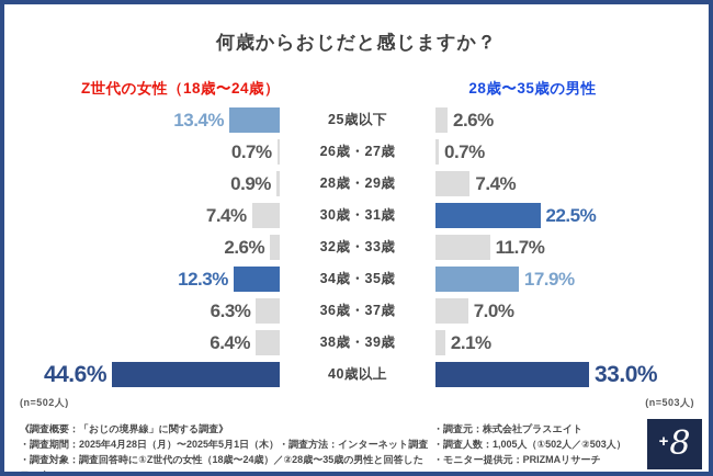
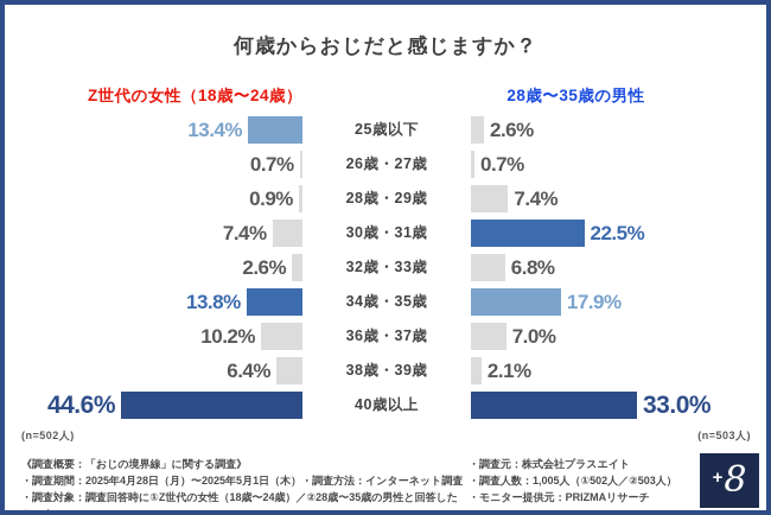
28歳〜35歳の男性/32歳・33歳: 11.7% -> 6.8%
Z世代の女性（18歳〜24歳）/34歳・35歳: 12.3% -> 13.8%
Z世代の女性（18歳〜24歳）/36歳・37歳: 6.3% -> 10.2%
